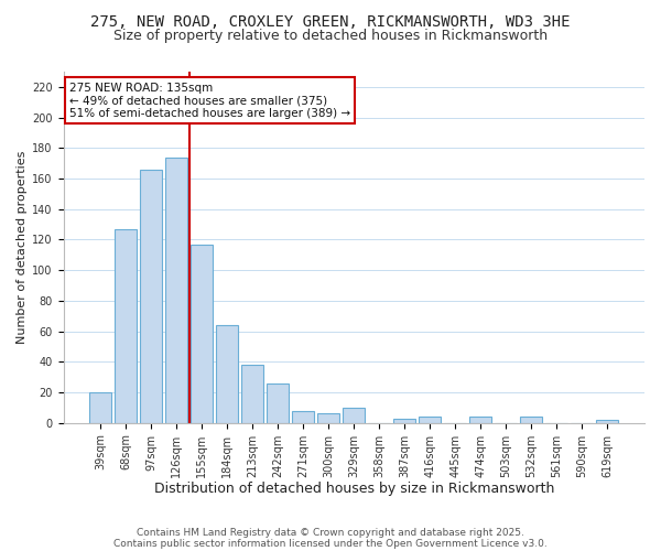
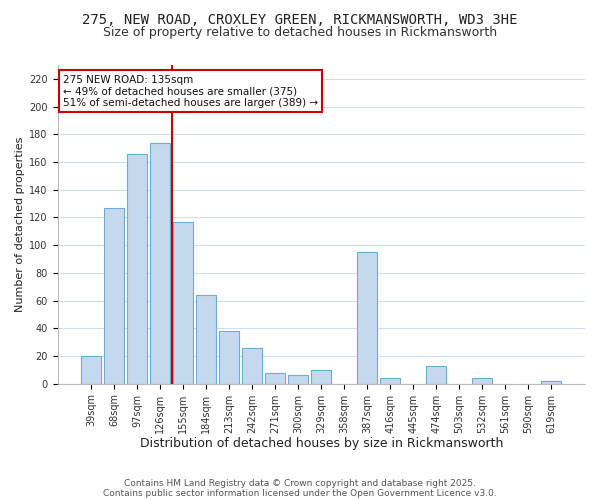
387sqm: 3 -> 95
474sqm: 4 -> 13
